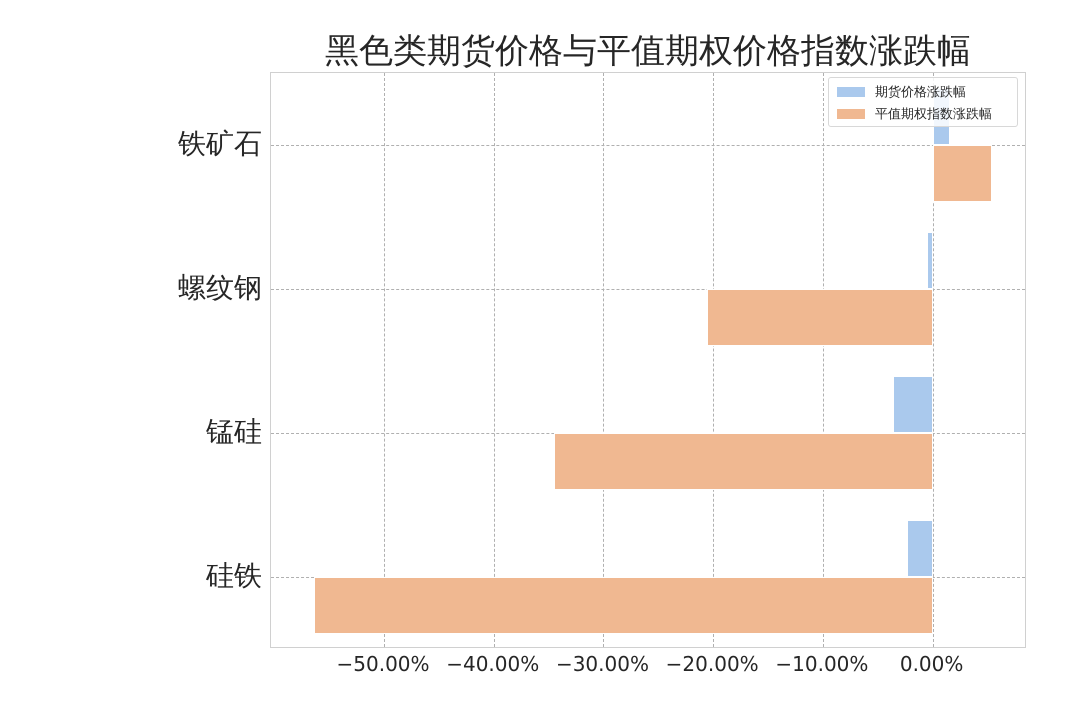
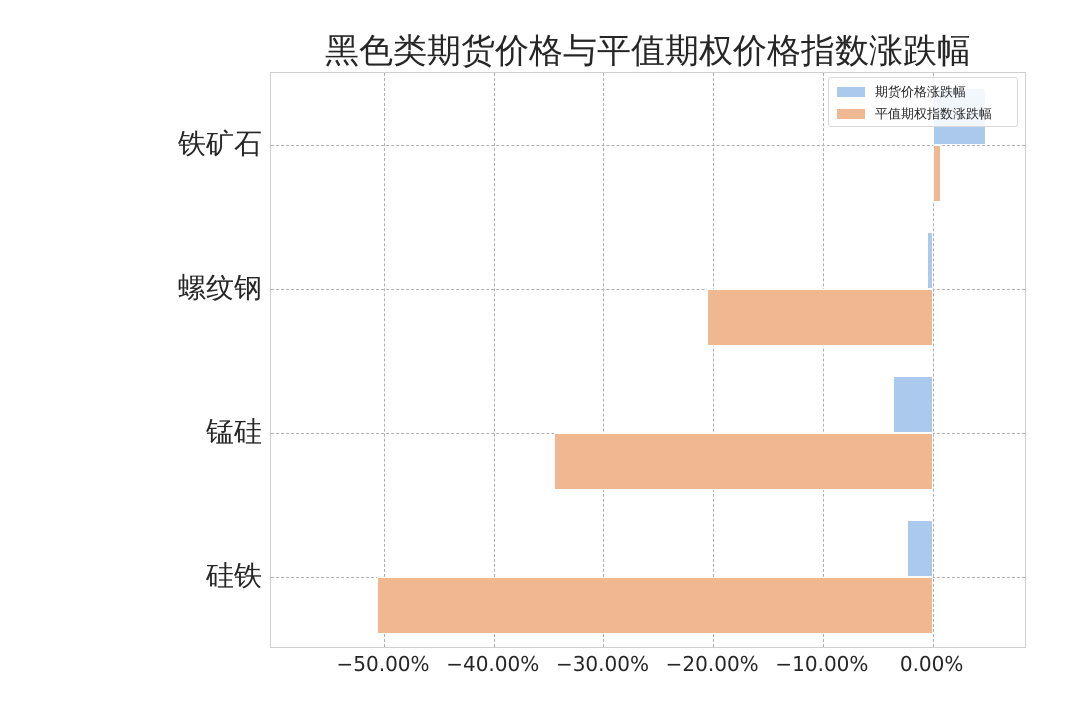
期货价格涨跌幅/铁矿石: 1.6% -> 4.9%
平值期权指数涨跌幅/铁矿石: 5.4% -> 0.8%
平值期权指数涨跌幅/硅铁: -56.4% -> -50.6%
